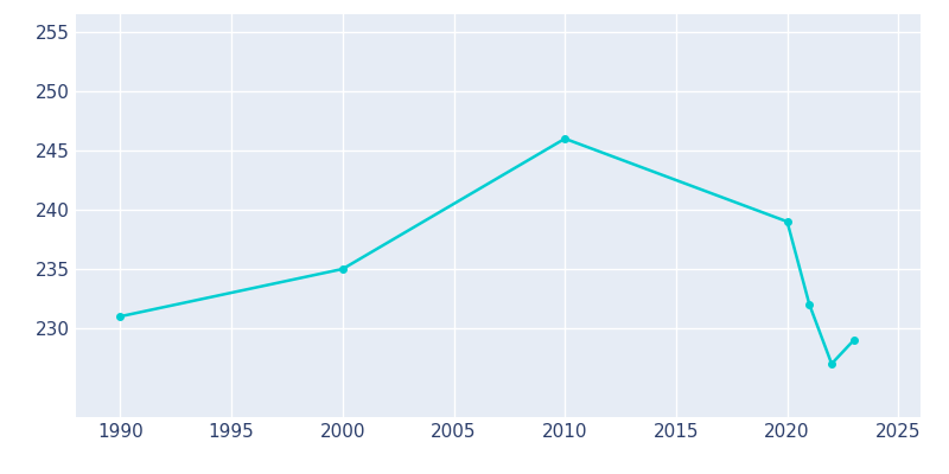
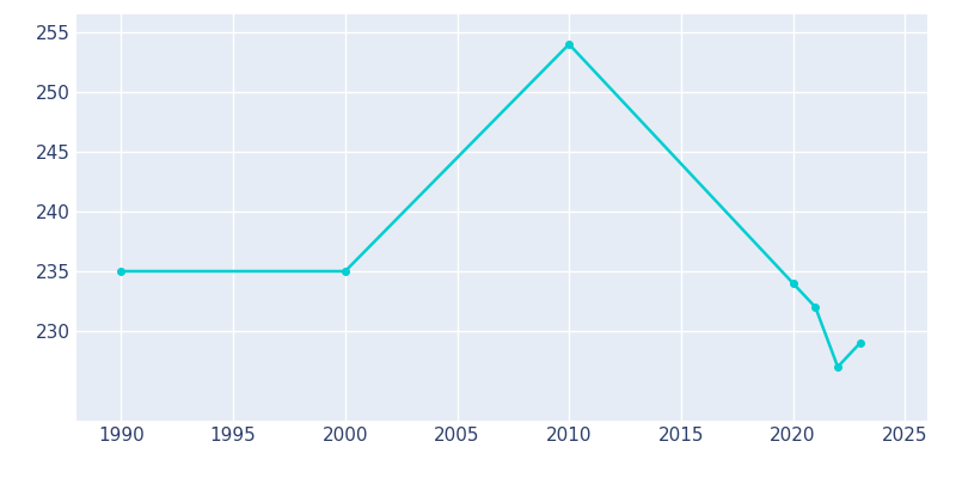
1990: 231 -> 235
2010: 246 -> 254
2020: 239 -> 234
